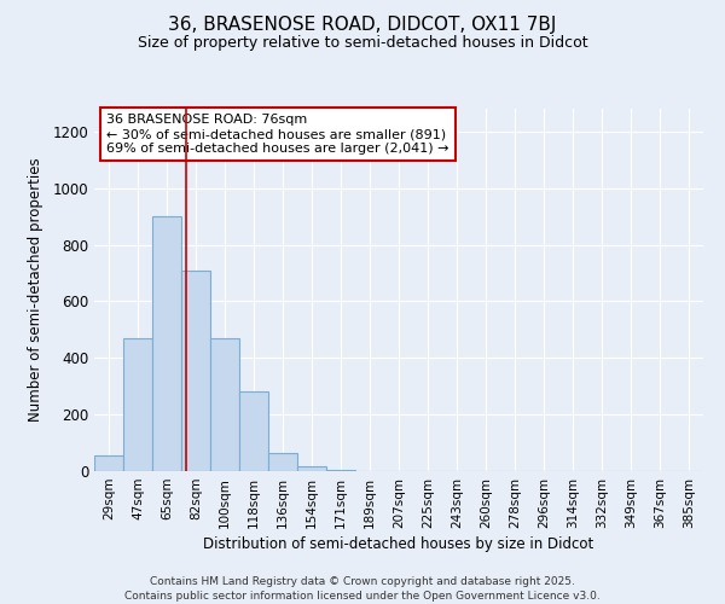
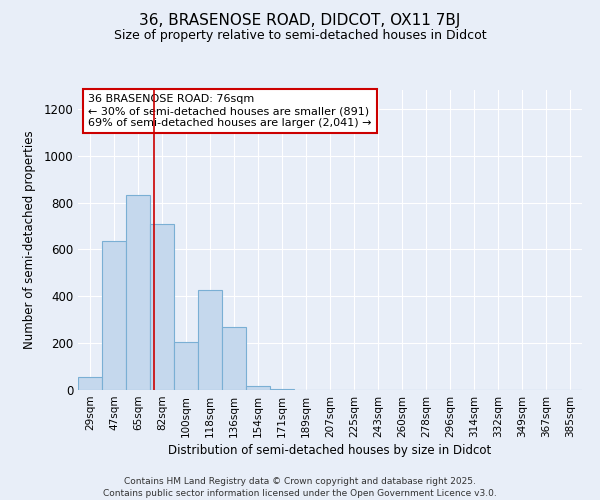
47sqm: 470 -> 635
65sqm: 900 -> 830
100sqm: 470 -> 205
118sqm: 280 -> 425
136sqm: 65 -> 270
